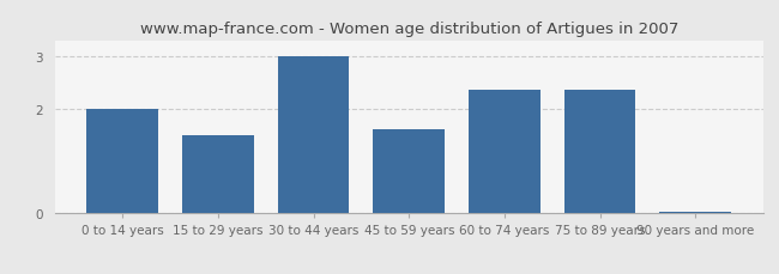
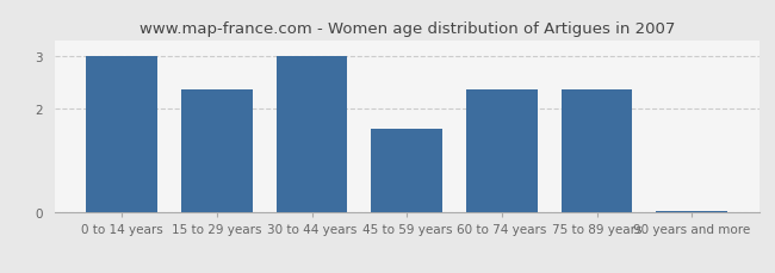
0 to 14 years: 2.00 -> 3.00
15 to 29 years: 1.50 -> 2.35
